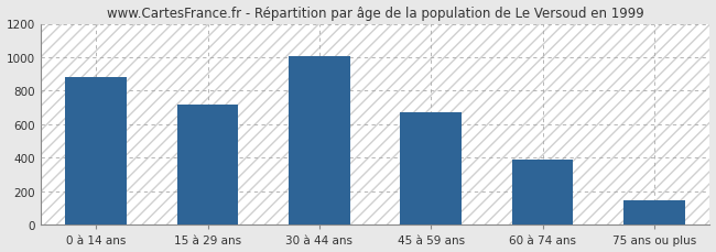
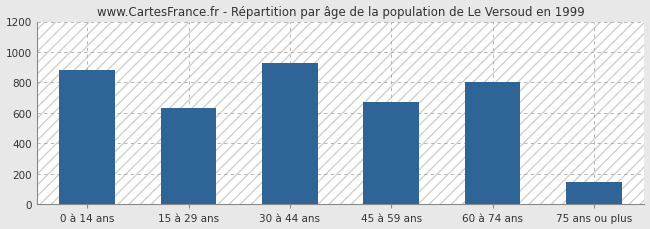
15 à 29 ans: 720 -> 630
30 à 44 ans: 1000 -> 930
60 à 74 ans: 390 -> 800
